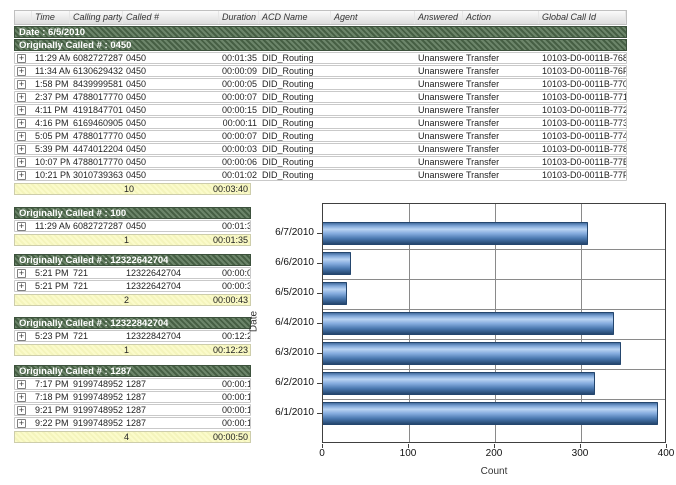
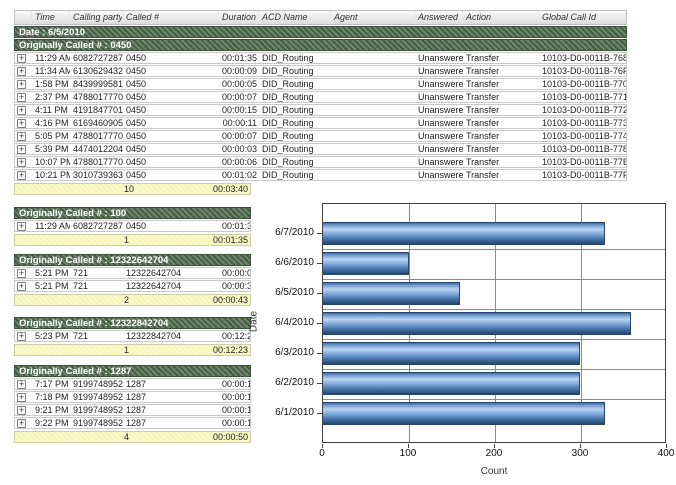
6/7/2010: 310 -> 330
6/6/2010: 30 -> 100
6/5/2010: 30 -> 160
6/4/2010: 340 -> 360
6/3/2010: 350 -> 300
6/2/2010: 320 -> 300
6/1/2010: 390 -> 330
